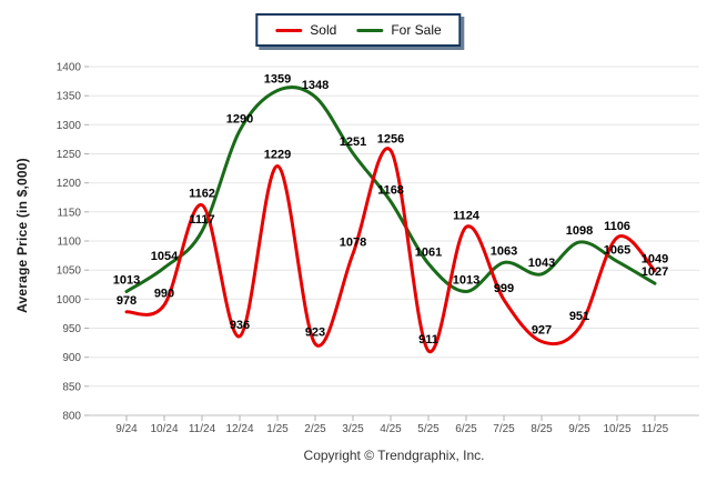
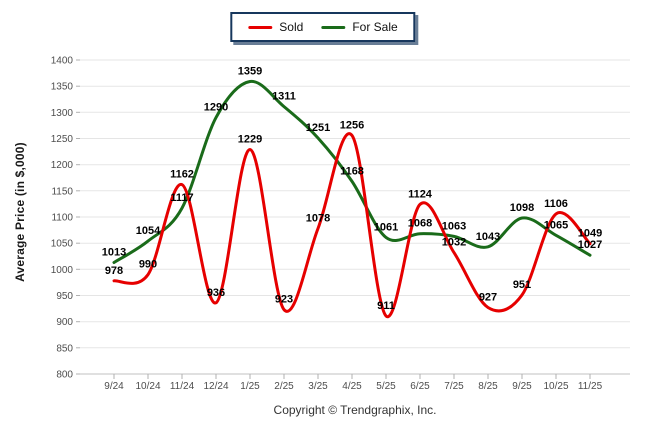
For Sale/2/25: 1348 -> 1311
For Sale/6/25: 1013 -> 1068
Sold/7/25: 999 -> 1032
